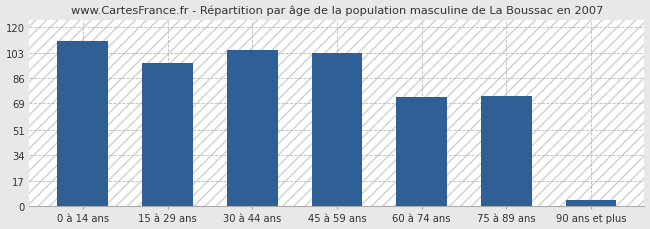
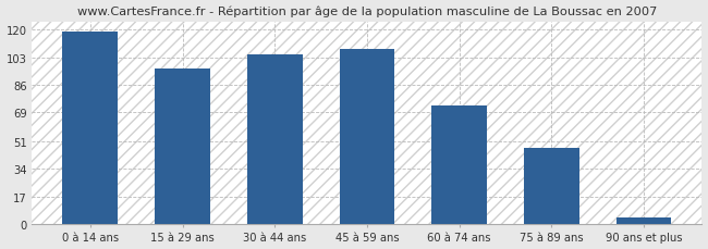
0 à 14 ans: 111 -> 119
45 à 59 ans: 103 -> 108
75 à 89 ans: 74 -> 47
